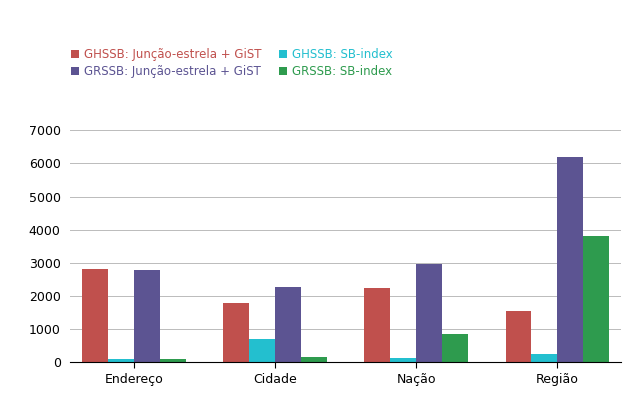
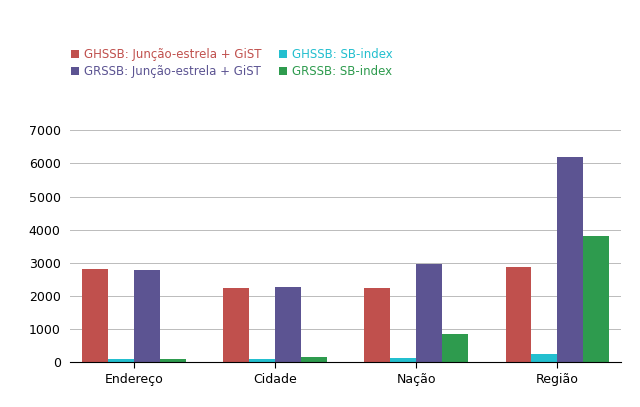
GHSSB: Junção-estrela + GiST/Cidade: 1800 -> 2250
GHSSB: SB-index/Cidade: 700 -> 110
GHSSB: Junção-estrela + GiST/Região: 1550 -> 2880
